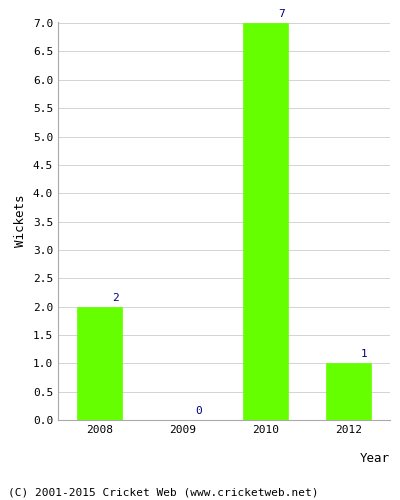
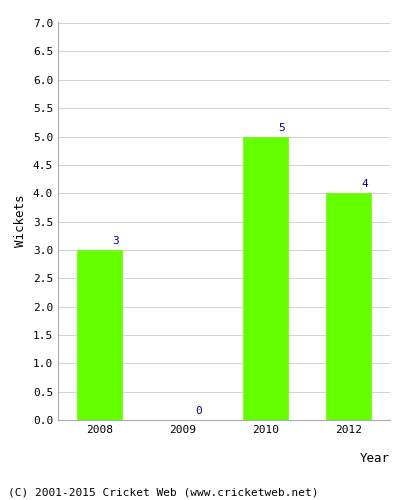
2008: 2 -> 3
2010: 7 -> 5
2012: 1 -> 4
